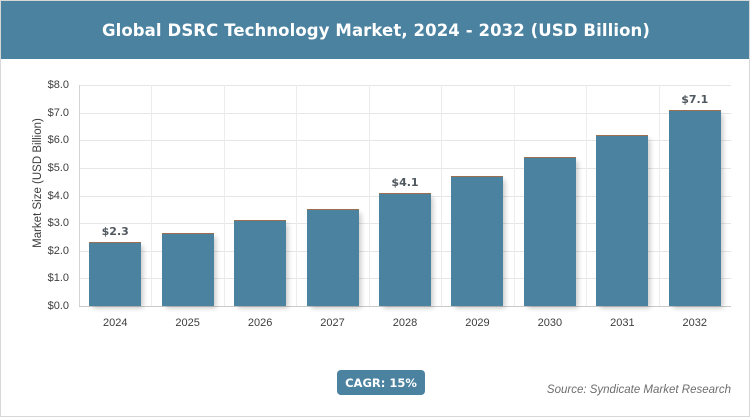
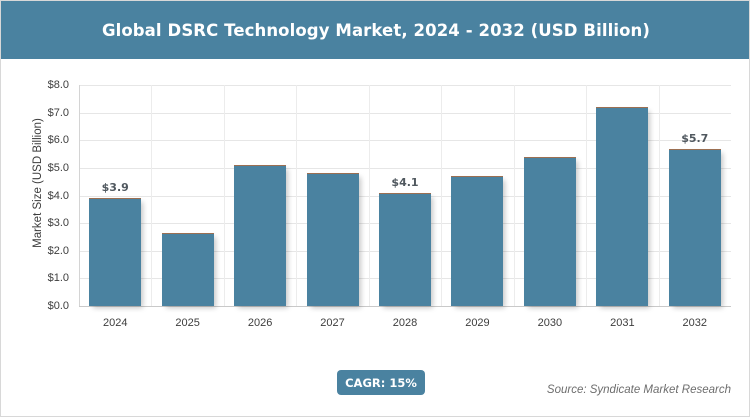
2024: $2.3 -> $3.9
2026: $3.1 -> $5.1
2027: $3.5 -> $4.8
2031: $6.2 -> $7.2
2032: $7.1 -> $5.7
